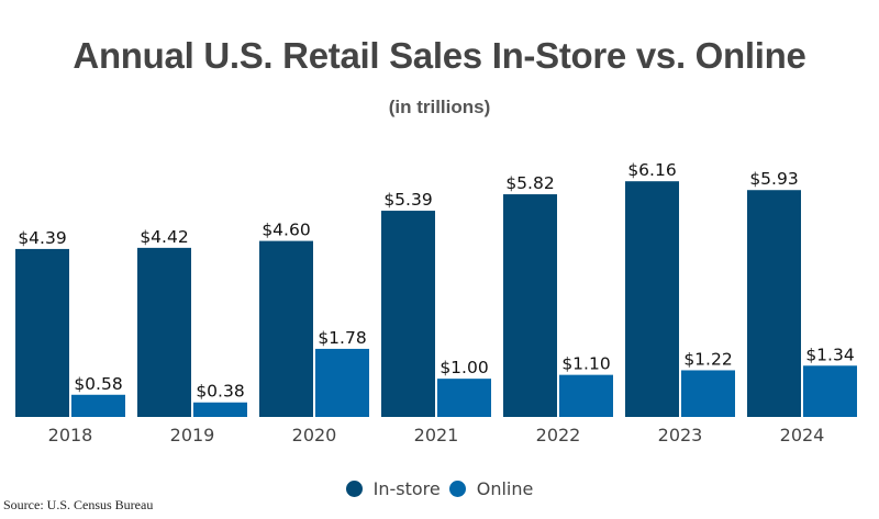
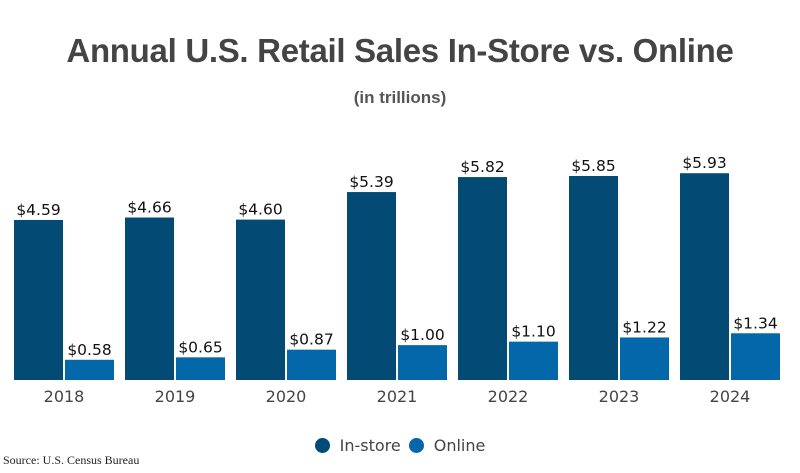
In-store/2018: $4.39 -> $4.59
In-store/2019: $4.42 -> $4.66
Online/2019: $0.38 -> $0.65
Online/2020: $1.78 -> $0.87
In-store/2023: $6.16 -> $5.85
